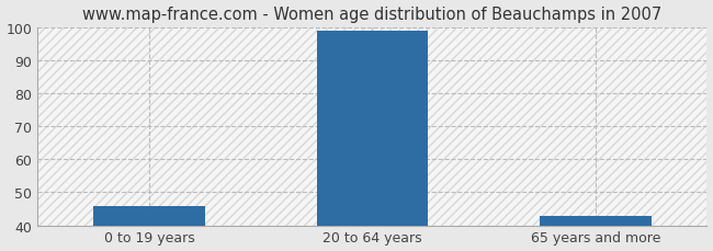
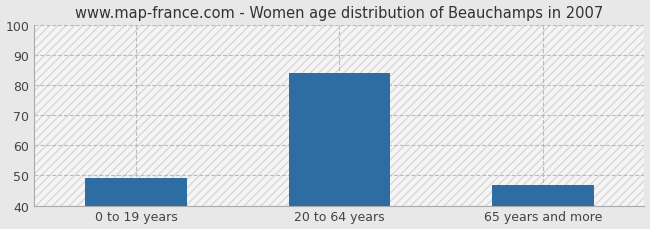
0 to 19 years: 46 -> 49
20 to 64 years: 99 -> 84
65 years and more: 43 -> 47
